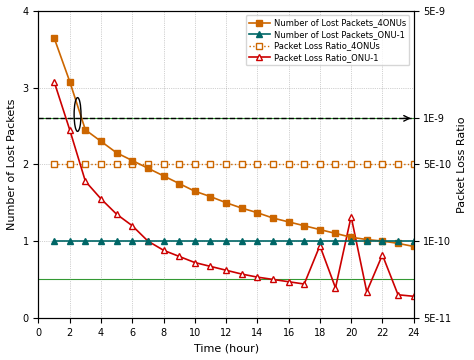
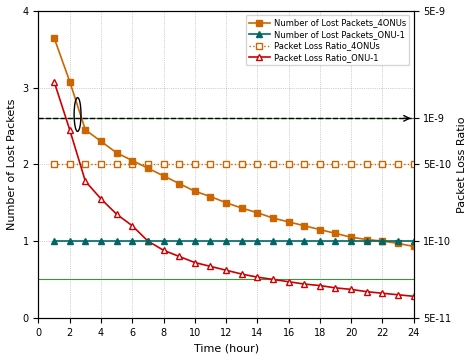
Packet Loss Ratio_ONU-1/18: 0.94 -> 0.42
Packet Loss Ratio_ONU-1/20: 1.32 -> 0.37
Packet Loss Ratio_ONU-1/22: 0.82 -> 0.32
